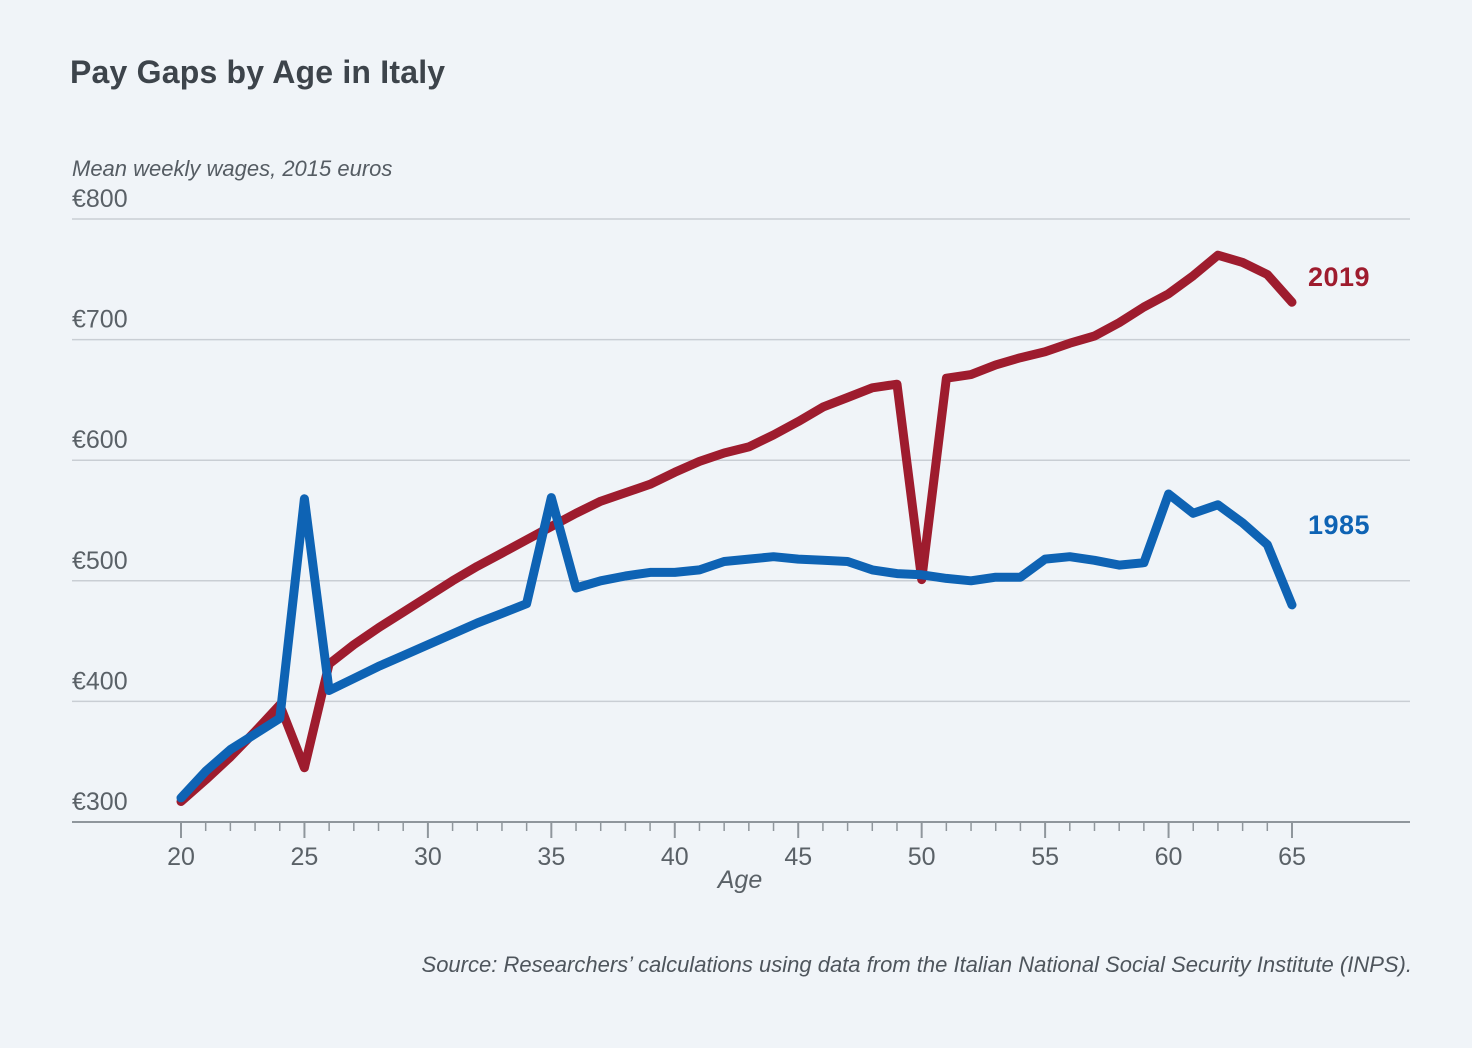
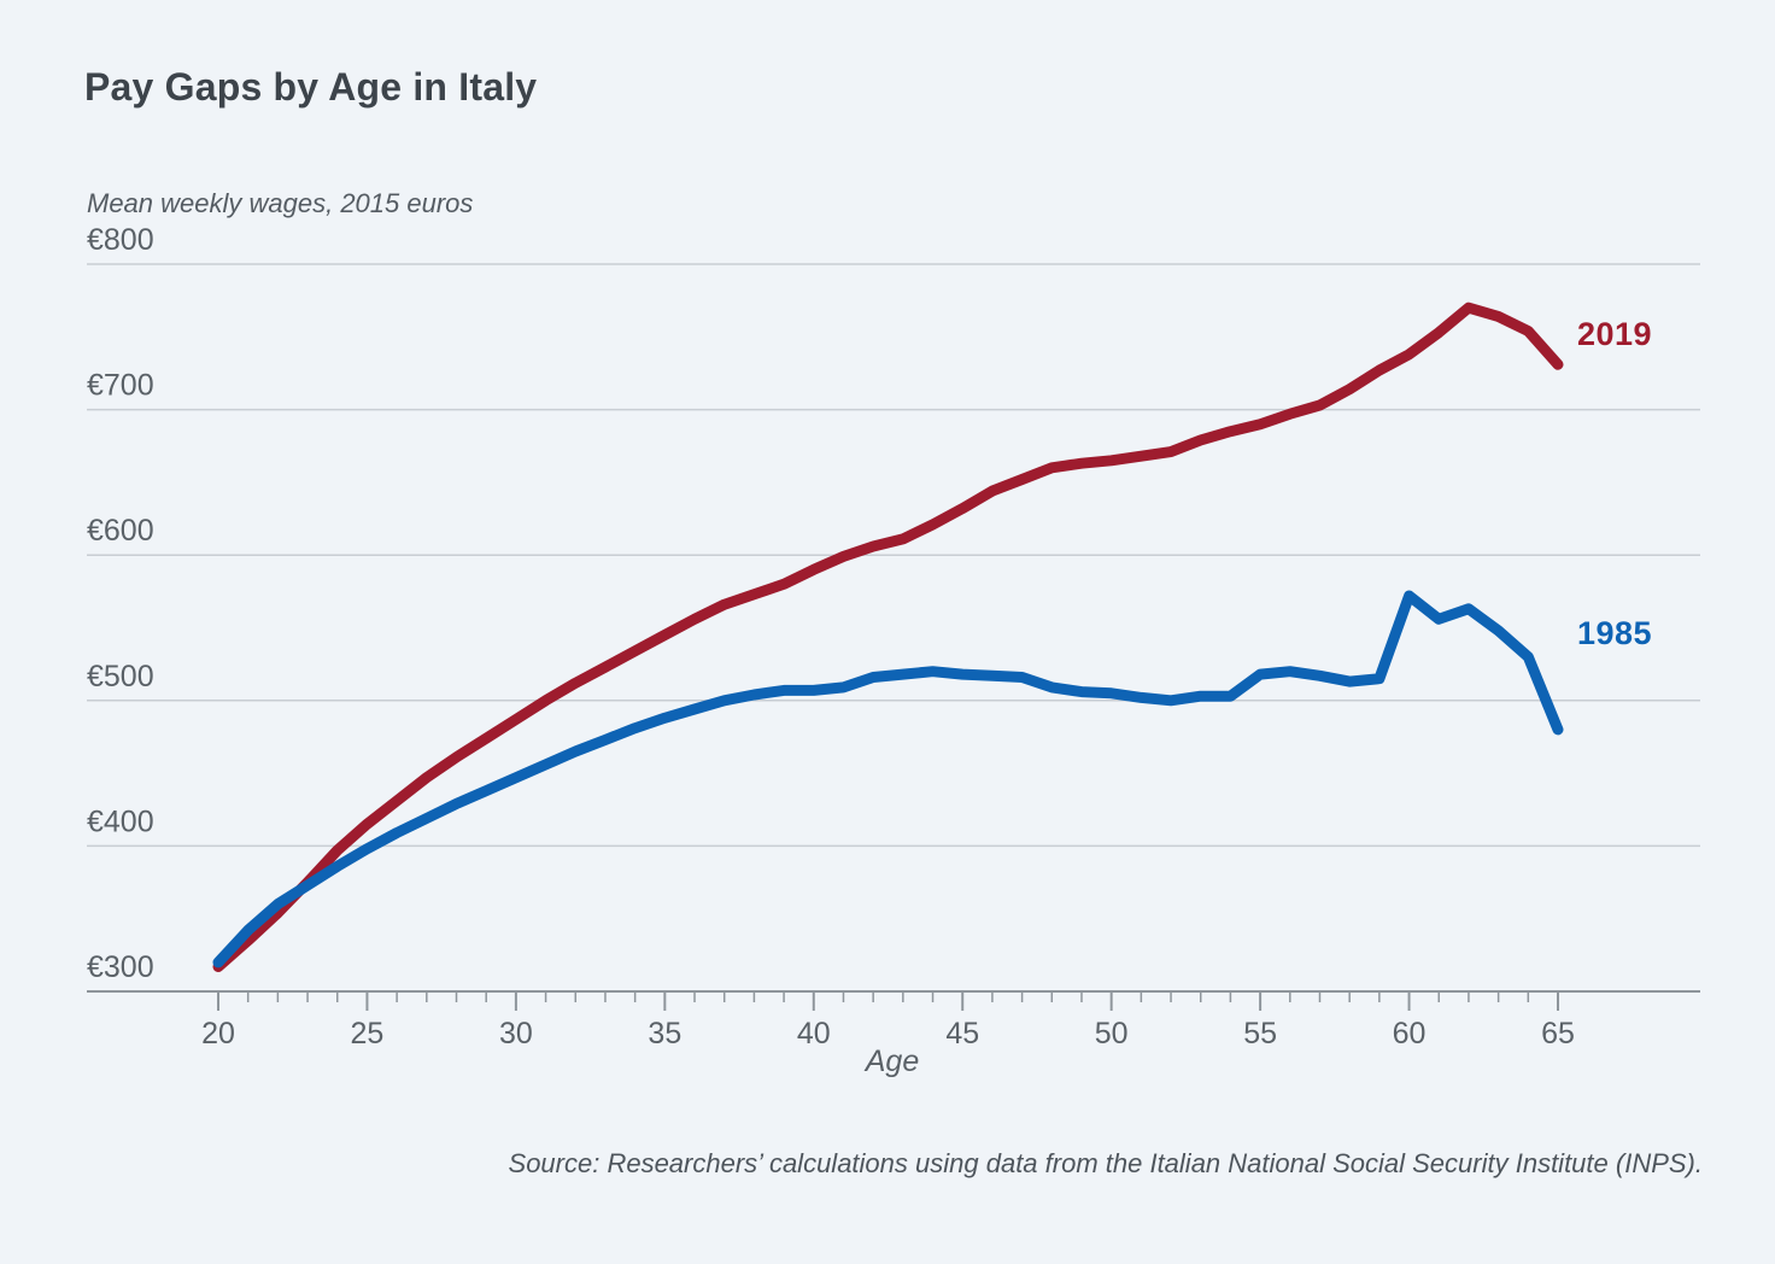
2019/25: €345 -> €415
1985/25: €568 -> €398
1985/35: €569 -> €488
2019/50: €501 -> €665
